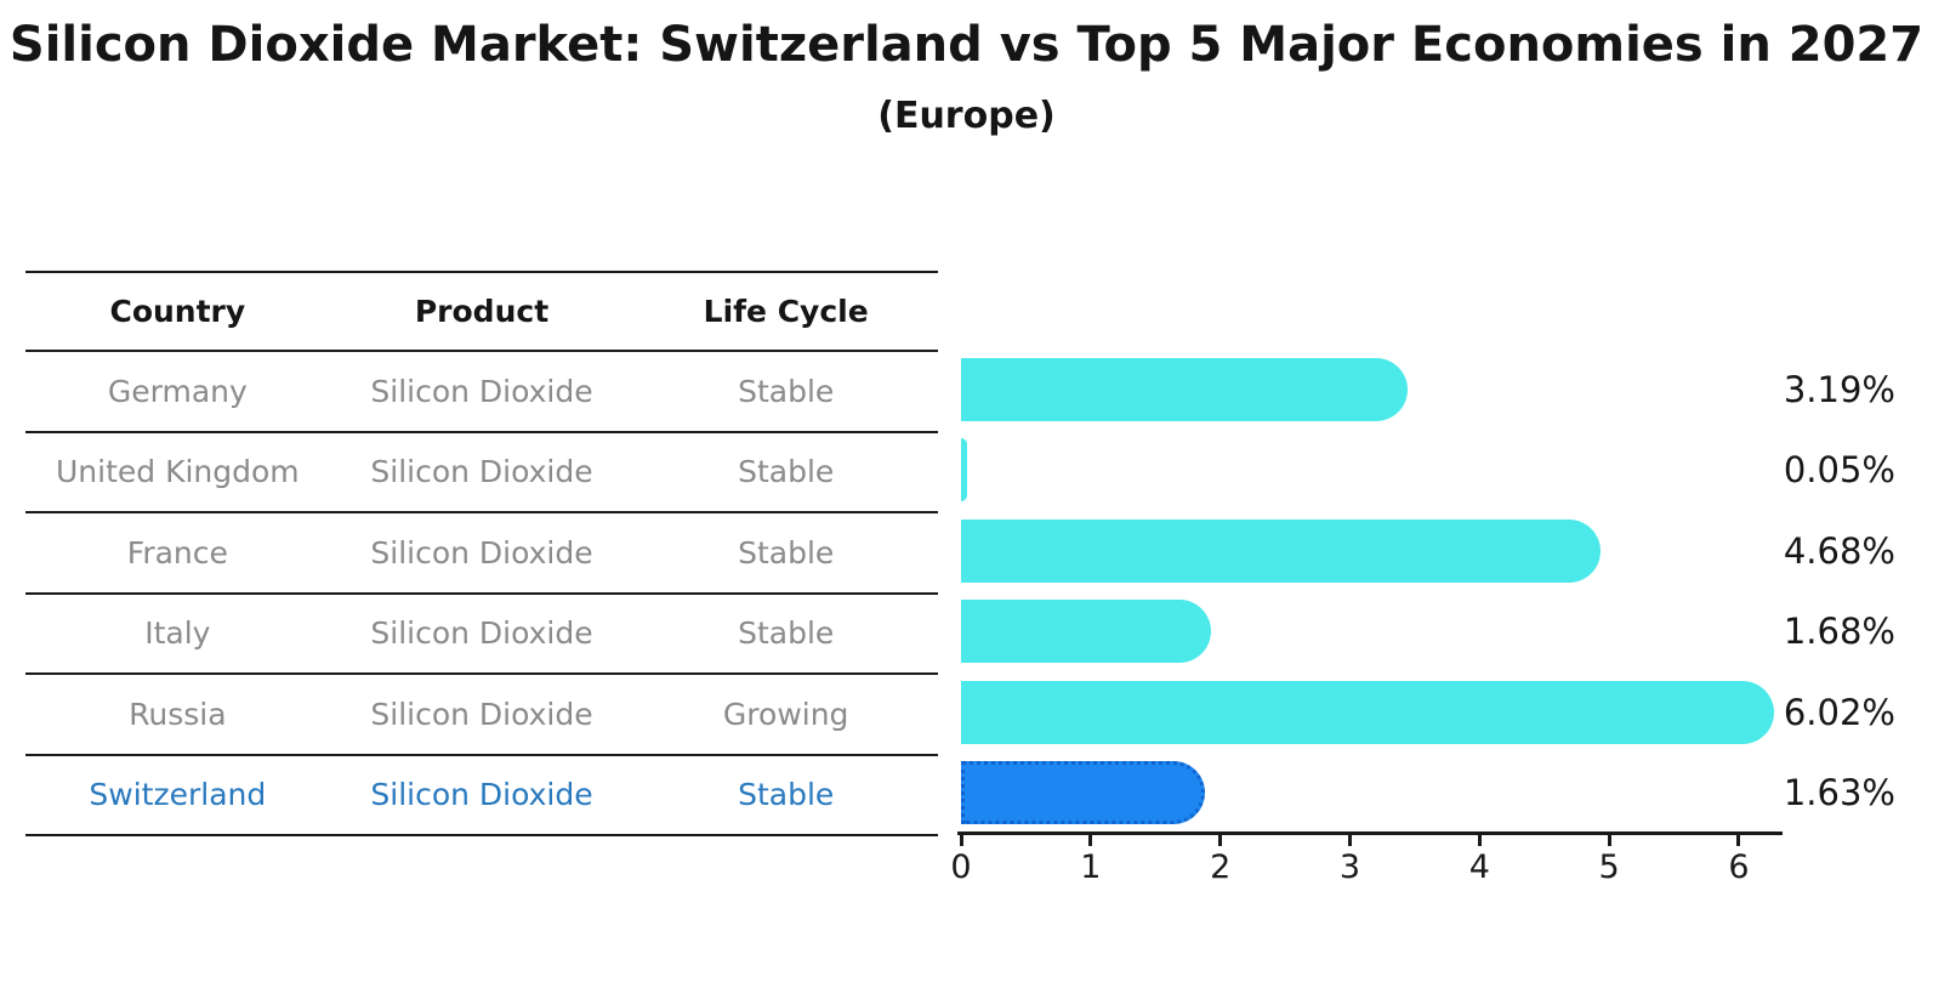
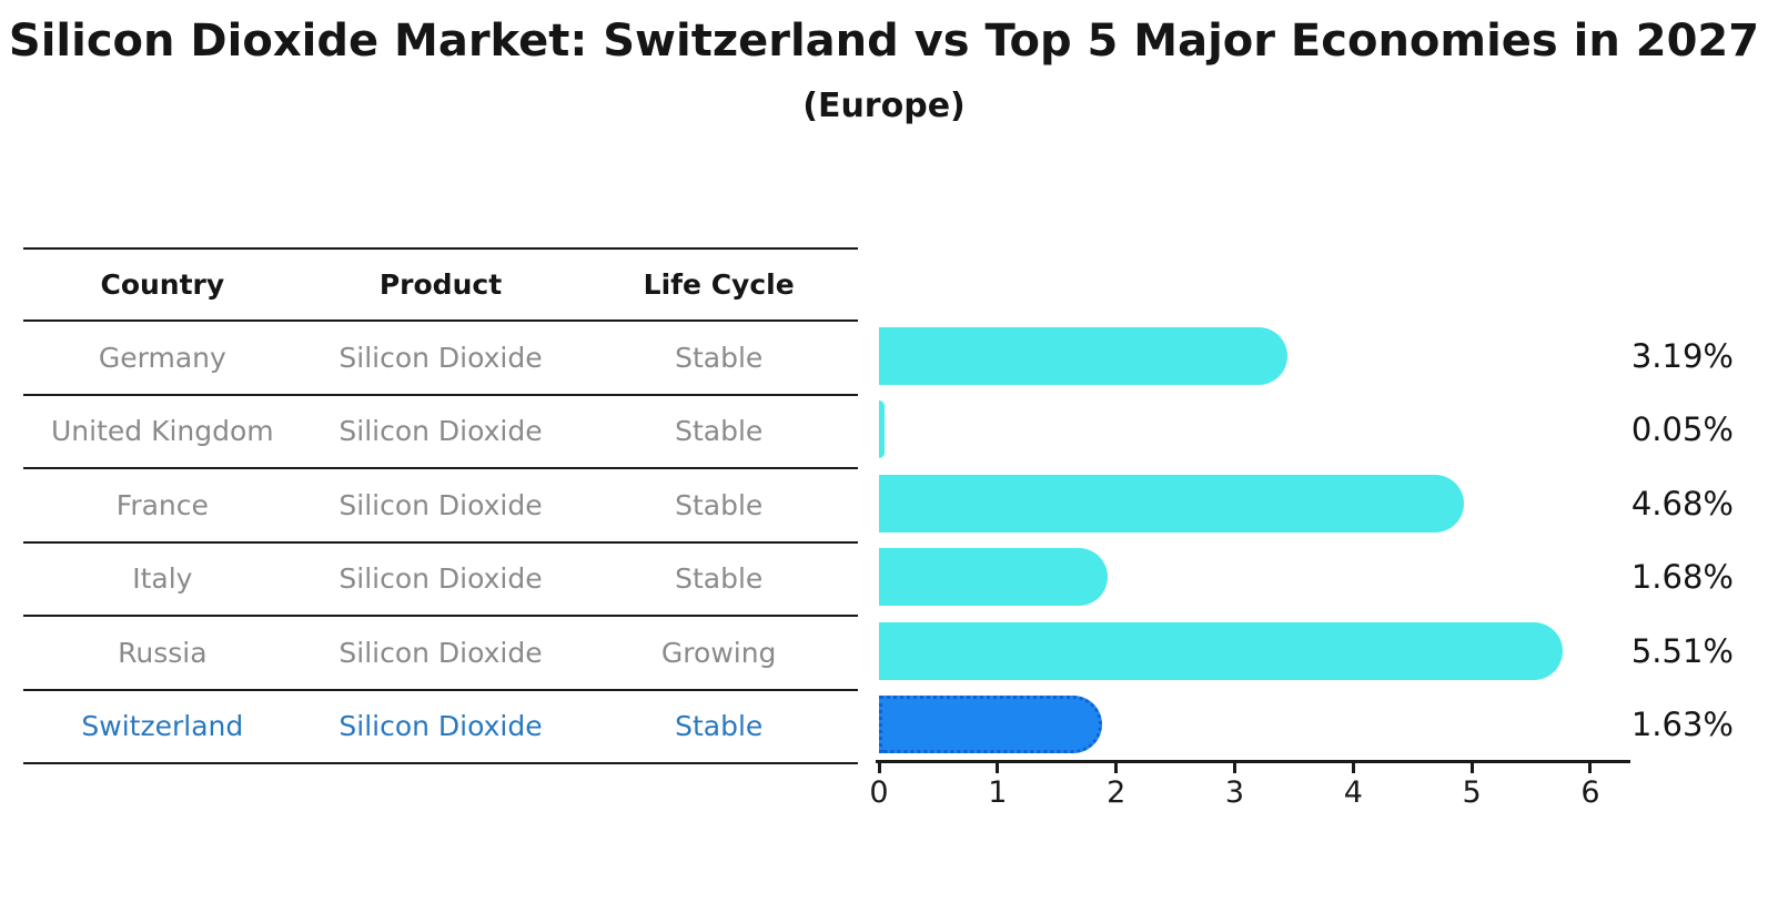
Russia: 6.02% -> 5.51%
